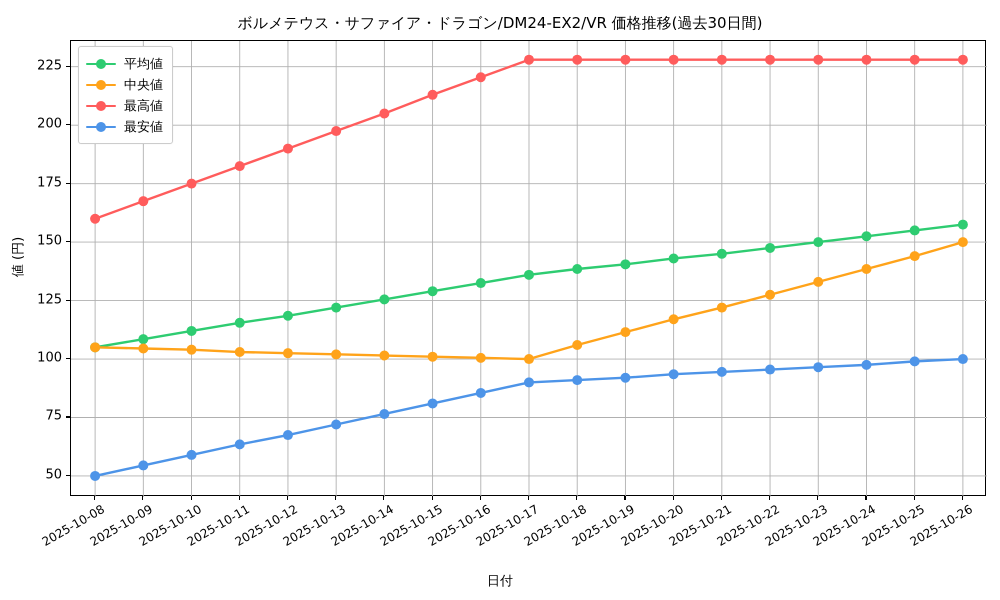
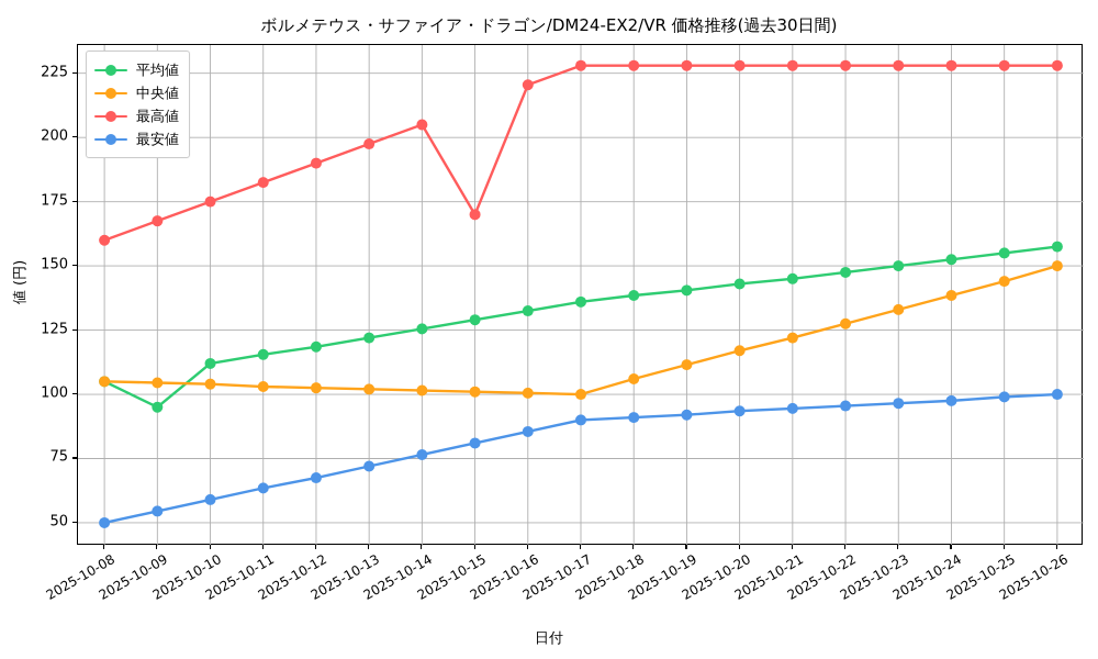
平均値/2025-10-09: 108 -> 95
最高値/2025-10-15: 213 -> 170
